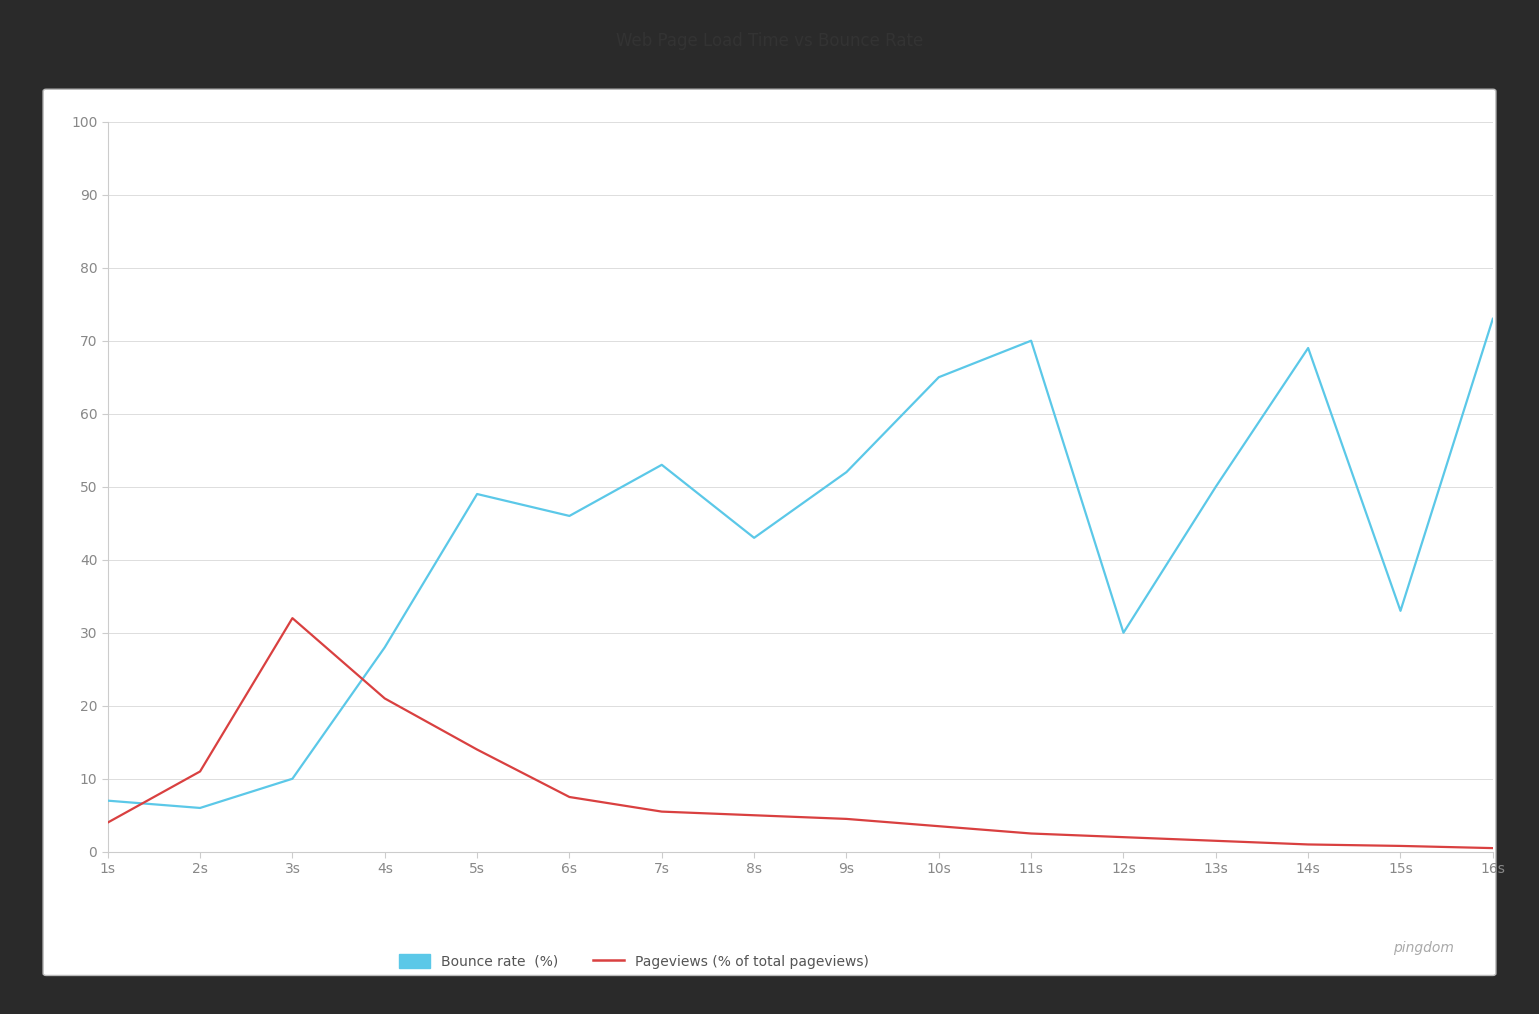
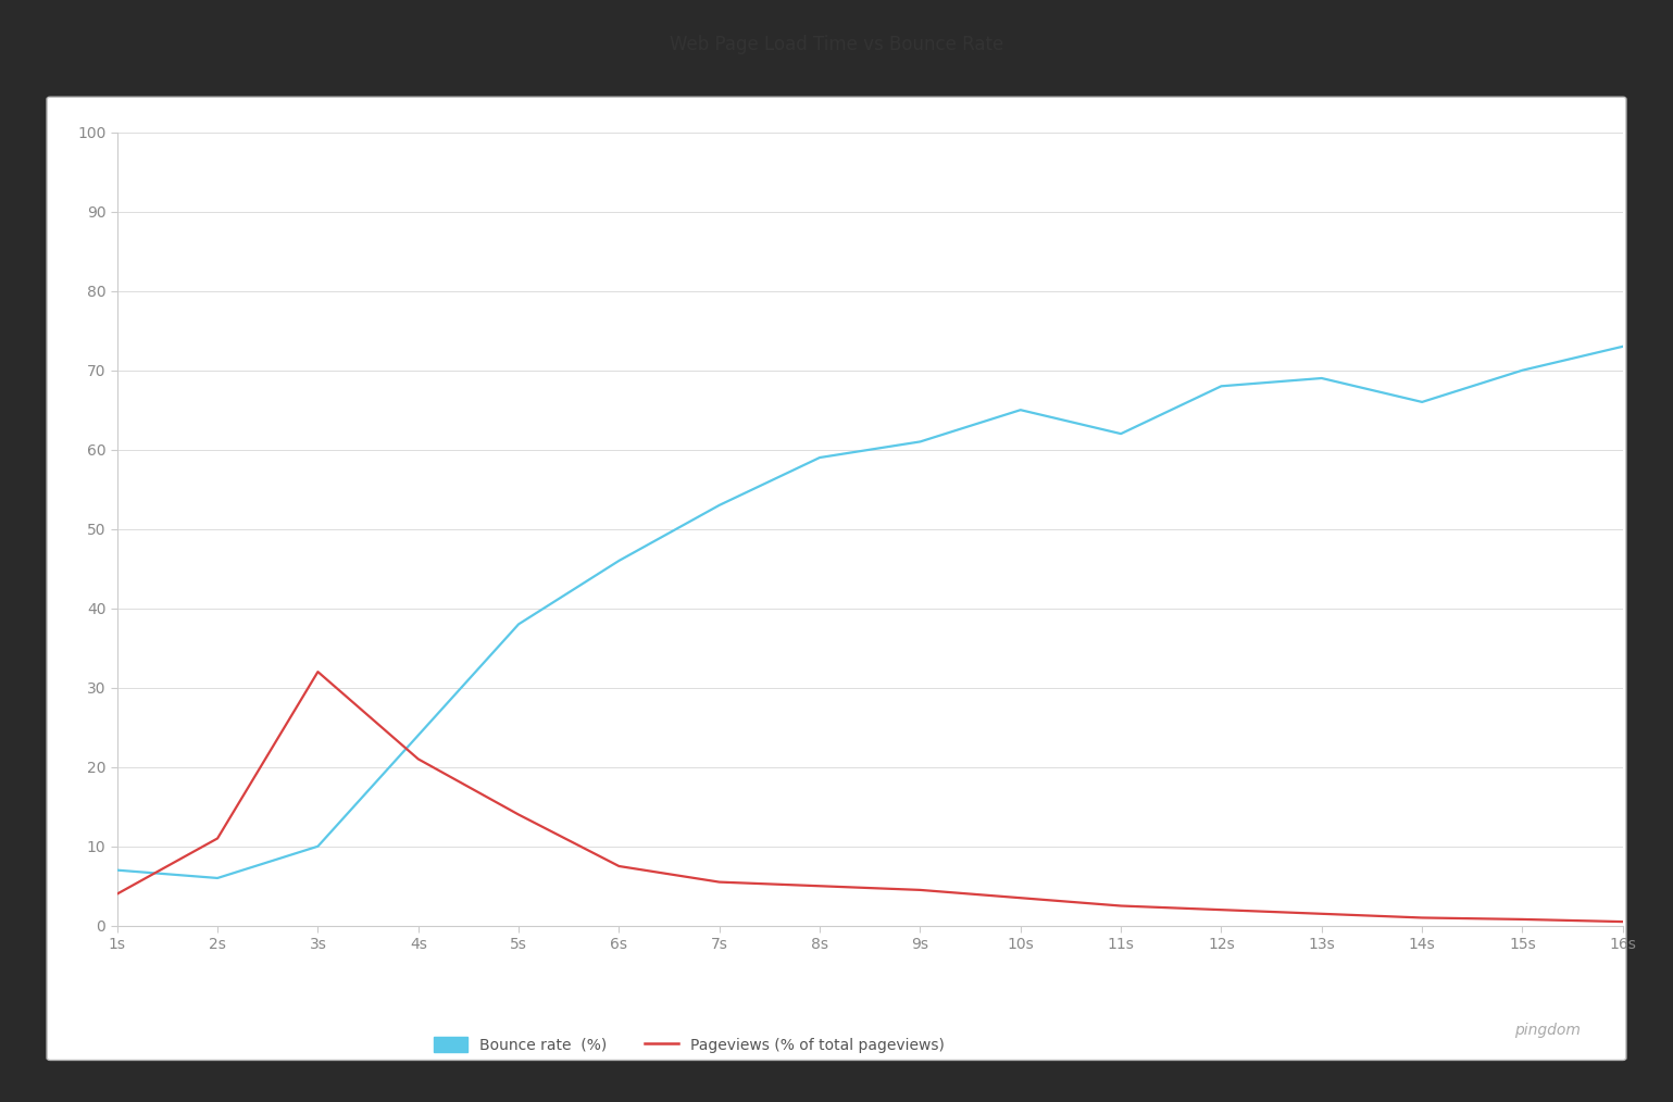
Bounce rate (%)/4s: 28 -> 24
Bounce rate (%)/5s: 49 -> 38
Bounce rate (%)/8s: 43 -> 59
Bounce rate (%)/9s: 52 -> 61
Bounce rate (%)/11s: 70 -> 62
Bounce rate (%)/12s: 30 -> 68
Bounce rate (%)/13s: 50 -> 69
Bounce rate (%)/14s: 69 -> 66
Bounce rate (%)/15s: 33 -> 70
